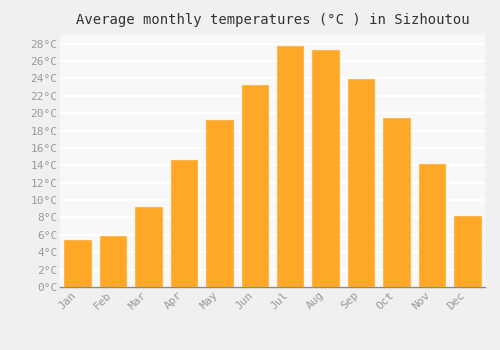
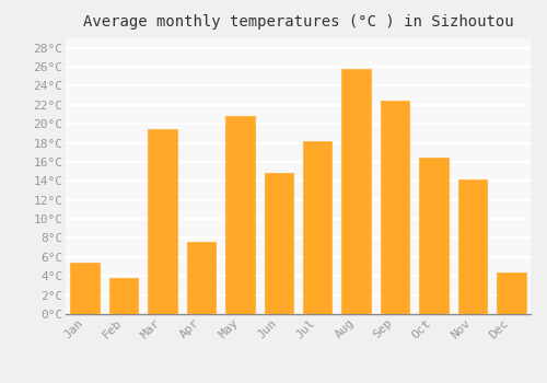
Feb: 5.9°C -> 3.8°C
Mar: 9.2°C -> 19.4°C
Apr: 14.6°C -> 7.6°C
May: 19.2°C -> 20.8°C
Jun: 23.3°C -> 14.8°C
Jul: 27.7°C -> 18.2°C
Aug: 27.3°C -> 25.8°C
Sep: 23.9°C -> 22.4°C
Oct: 19.4°C -> 16.4°C
Dec: 8.2°C -> 4.4°C
